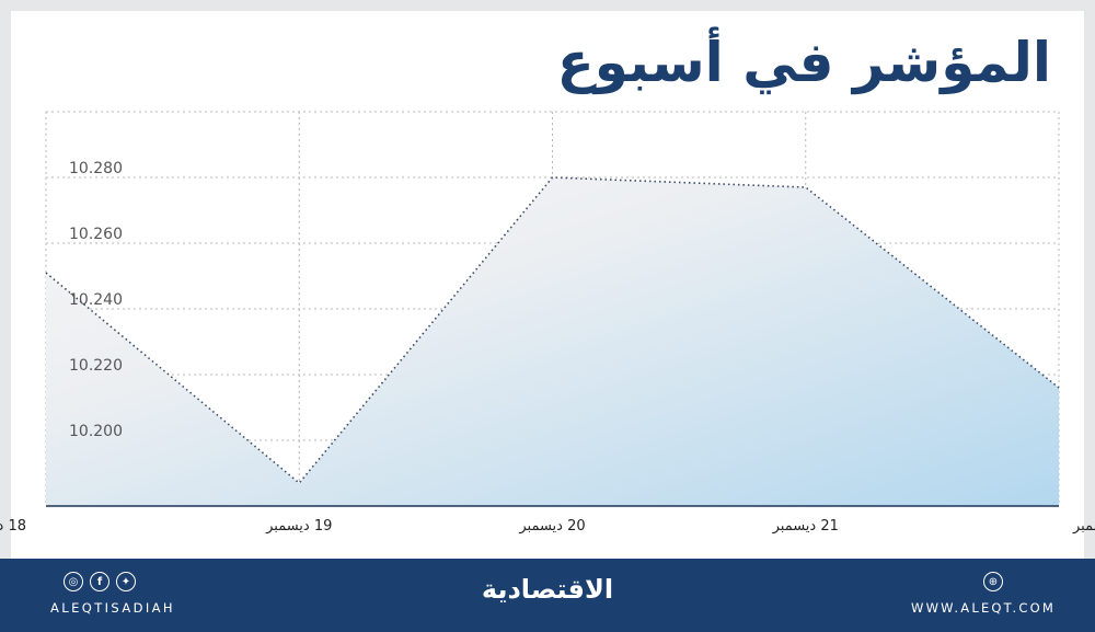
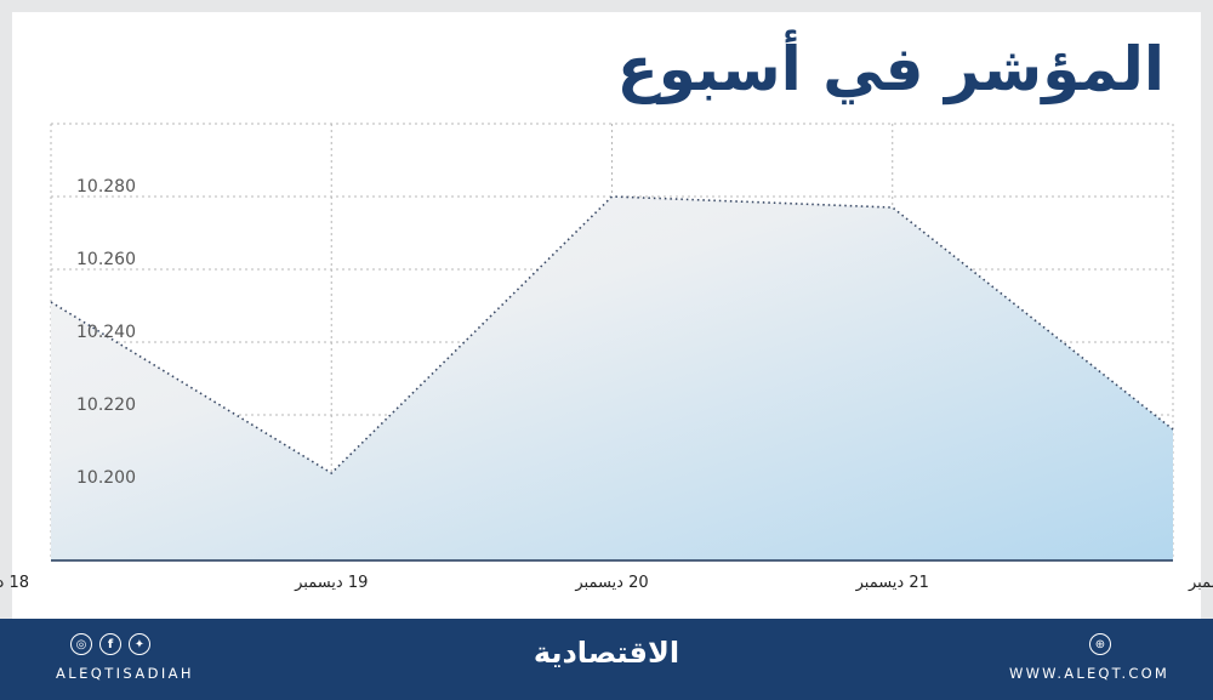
19 ديسمبر: 10.187 -> 10.204
